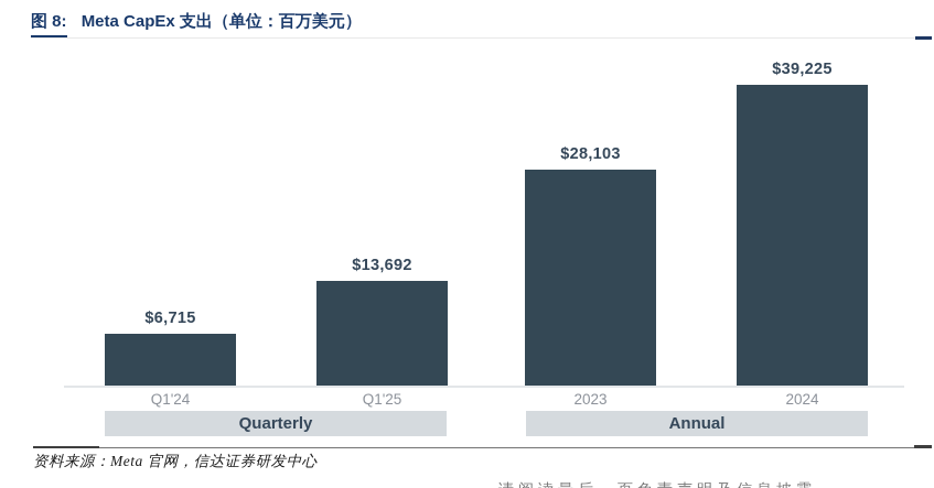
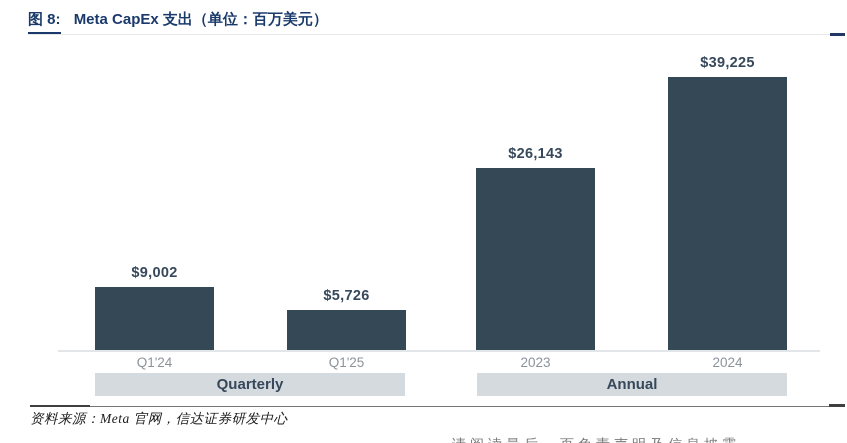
Q1'24: $6,715 -> $9,002
Q1'25: $13,692 -> $5,726
2023: $28,103 -> $26,143
